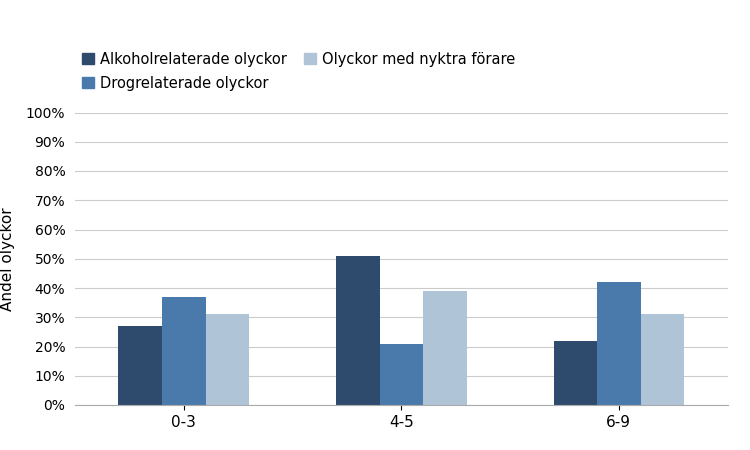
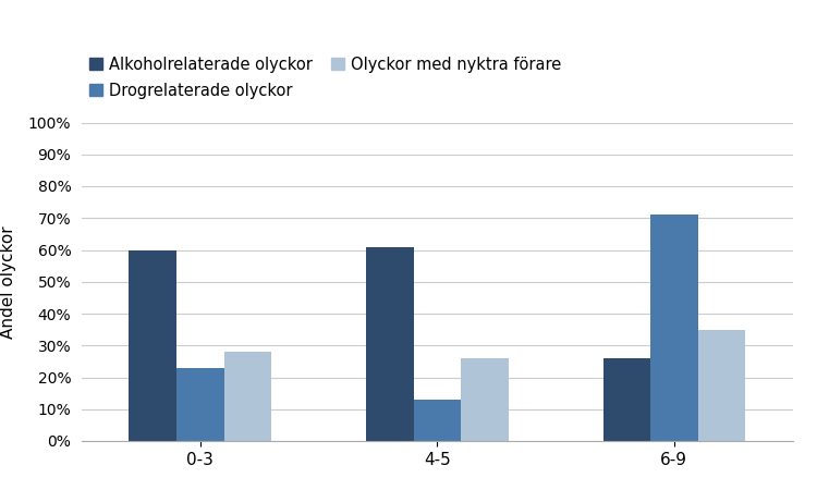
Alkoholrelaterade olyckor/0-3: 27% -> 60%
Drogrelaterade olyckor/0-3: 37% -> 23%
Olyckor med nyktra förare/0-3: 31% -> 28%
Alkoholrelaterade olyckor/4-5: 51% -> 61%
Drogrelaterade olyckor/4-5: 21% -> 13%
Olyckor med nyktra förare/4-5: 39% -> 26%
Alkoholrelaterade olyckor/6-9: 22% -> 26%
Drogrelaterade olyckor/6-9: 42% -> 71%
Olyckor med nyktra förare/6-9: 31% -> 35%
